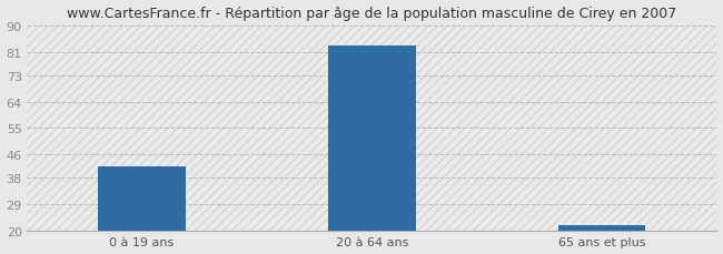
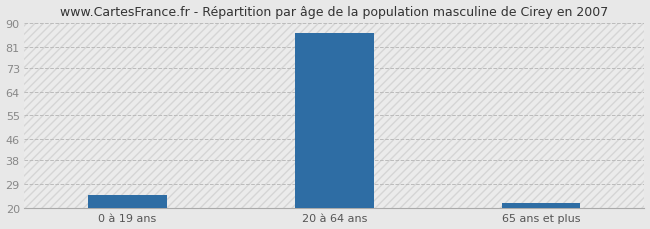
0 à 19 ans: 42 -> 25
20 à 64 ans: 83 -> 86
